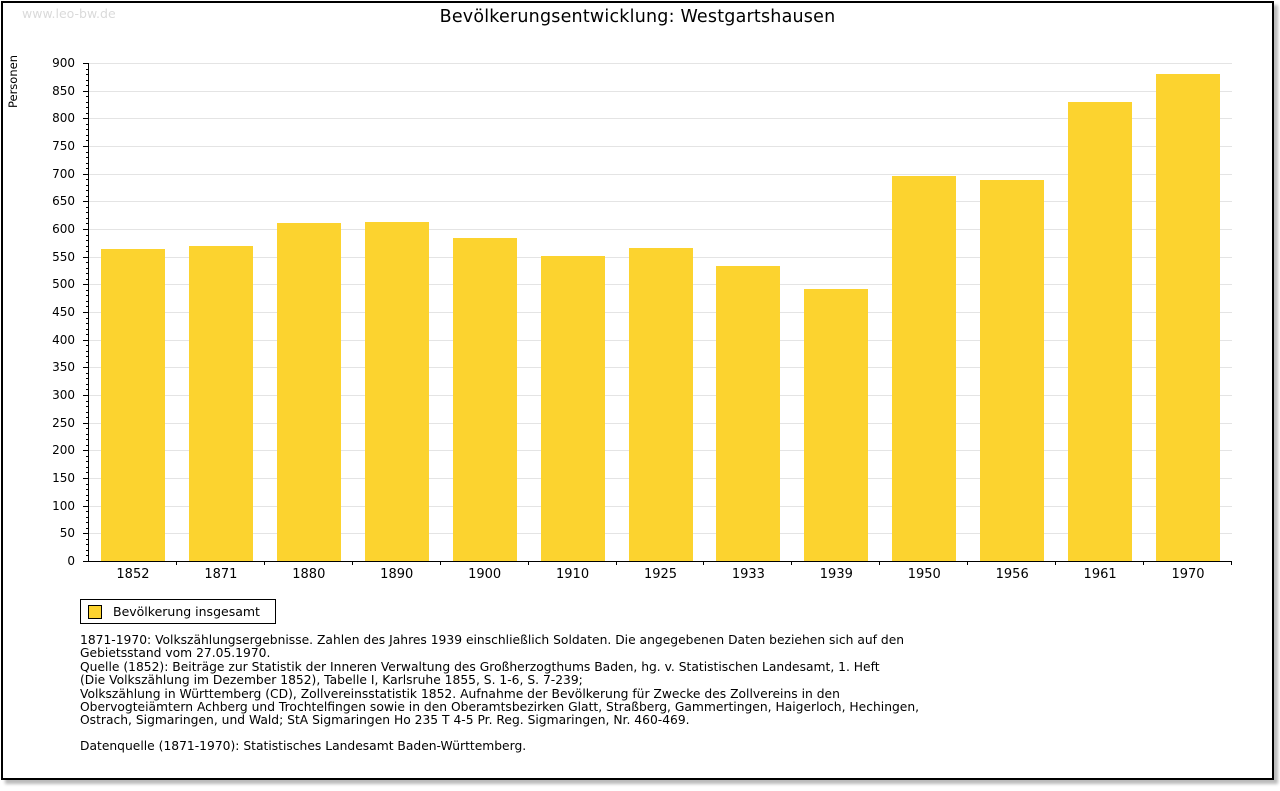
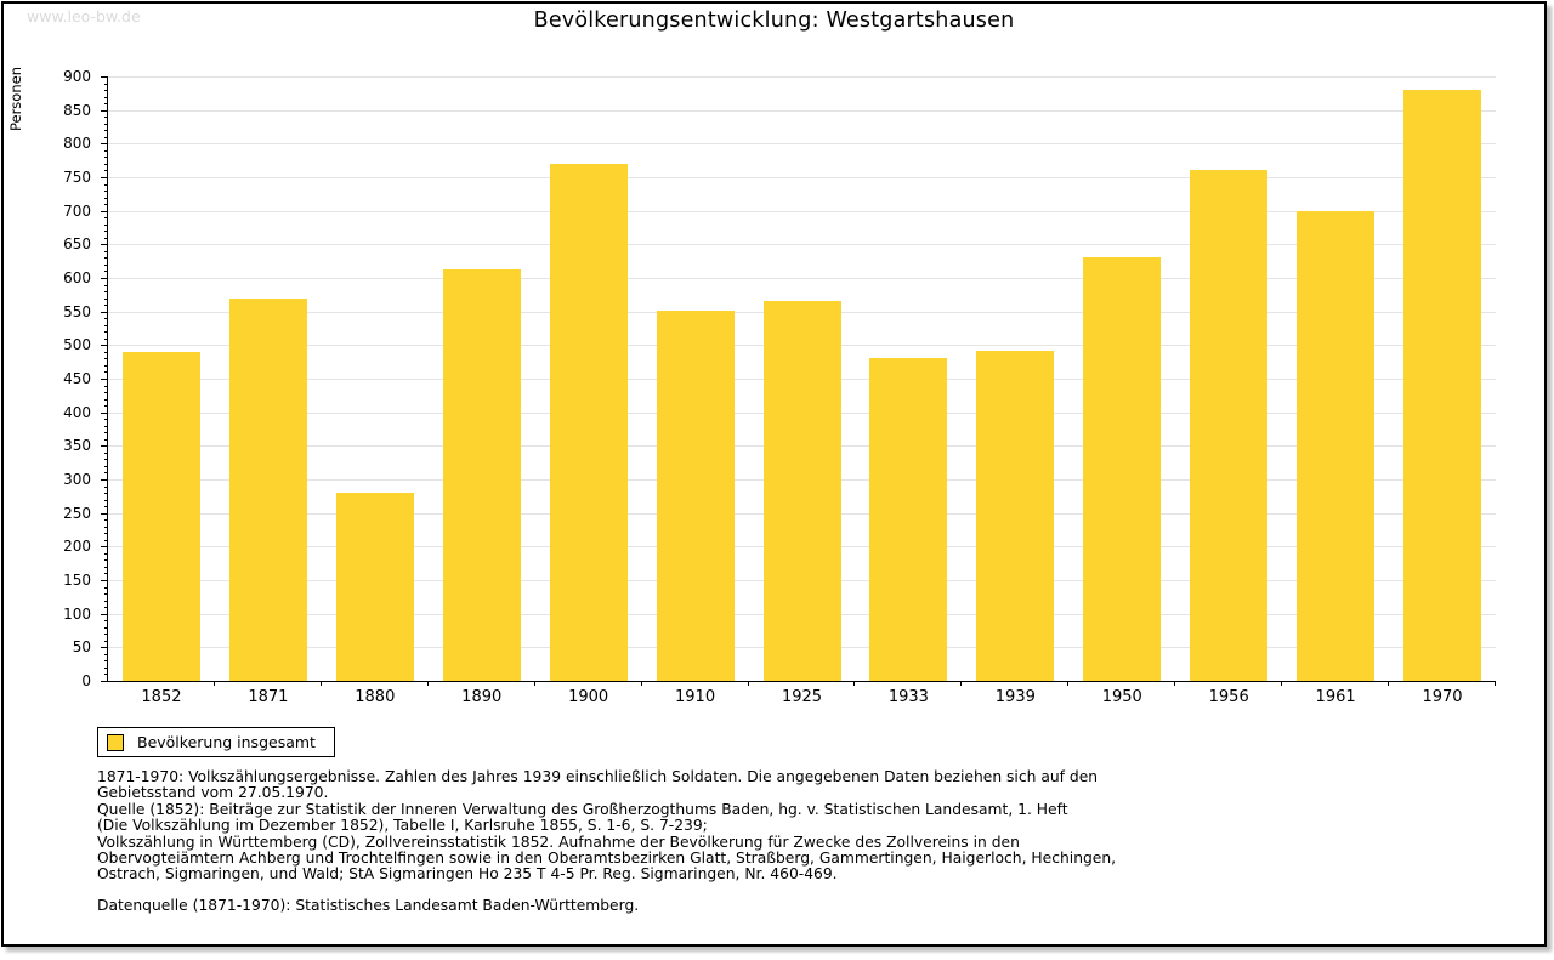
1852: 560 -> 490
1880: 610 -> 280
1900: 580 -> 770
1933: 530 -> 480
1950: 700 -> 630
1956: 690 -> 760
1961: 830 -> 700
